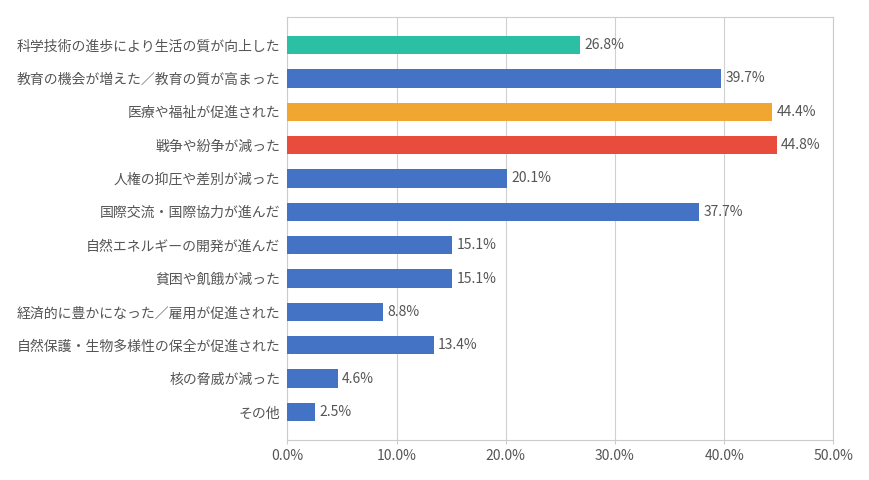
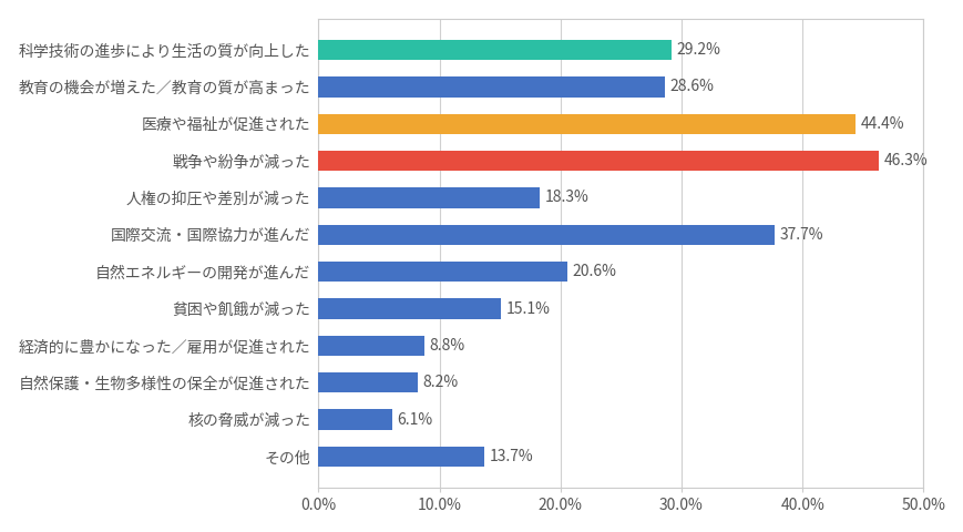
科学技術の進歩により生活の質が向上した: 26.8% -> 29.2%
教育の機会が増えた／教育の質が高まった: 39.7% -> 28.6%
戦争や紛争が減った: 44.8% -> 46.3%
人権の抑圧や差別が減った: 20.1% -> 18.3%
自然エネルギーの開発が進んだ: 15.1% -> 20.6%
自然保護・生物多様性の保全が促進された: 13.4% -> 8.2%
核の脅威が減った: 4.6% -> 6.1%
その他: 2.5% -> 13.7%
